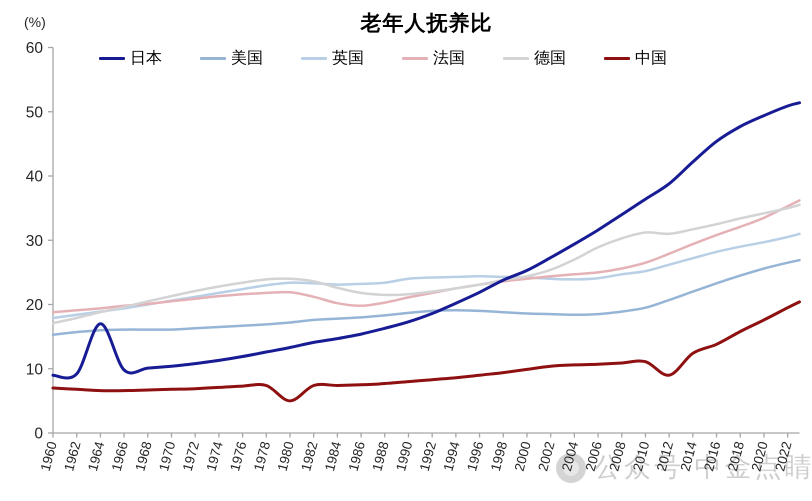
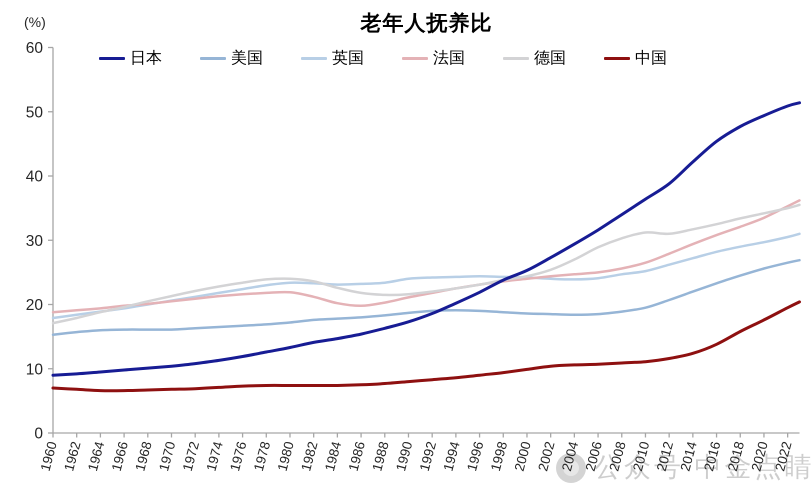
日本/1964: 17 -> 10
中国/1980: 5 -> 7
中国/2012: 9 -> 12
